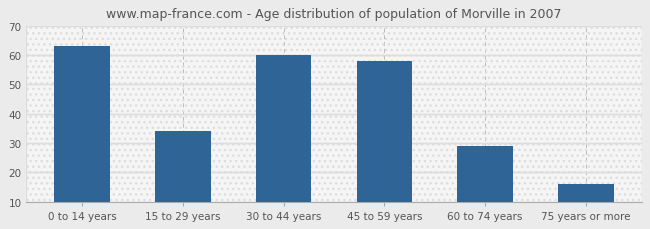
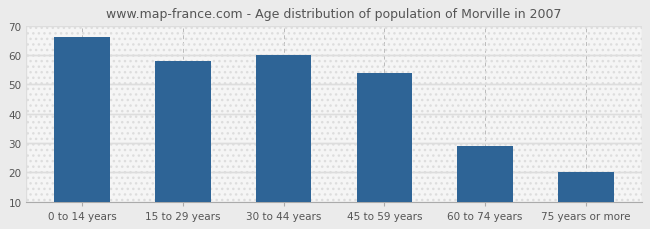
0 to 14 years: 63 -> 66
15 to 29 years: 34 -> 58
45 to 59 years: 58 -> 54
75 years or more: 16 -> 20
